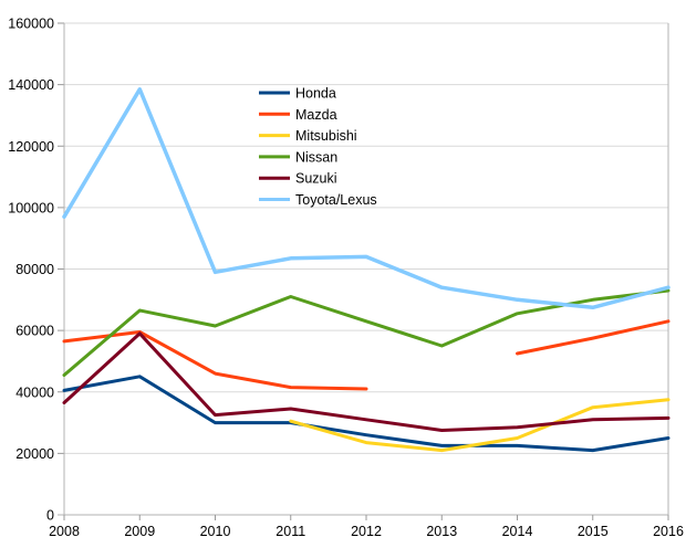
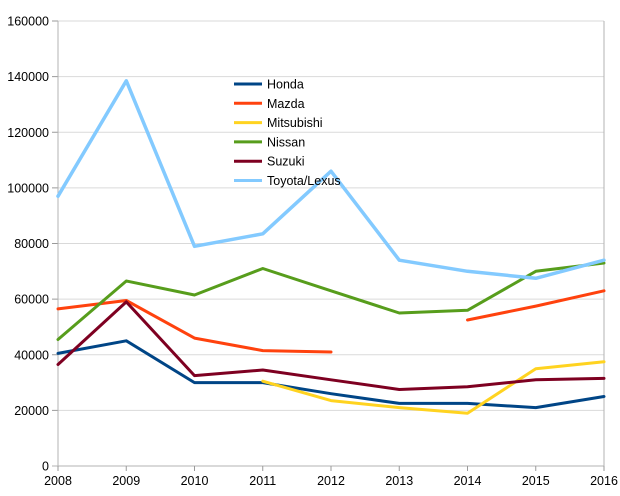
Toyota/Lexus/2012: 84000 -> 106000
Mitsubishi/2014: 25000 -> 19000
Nissan/2014: 66000 -> 56000
